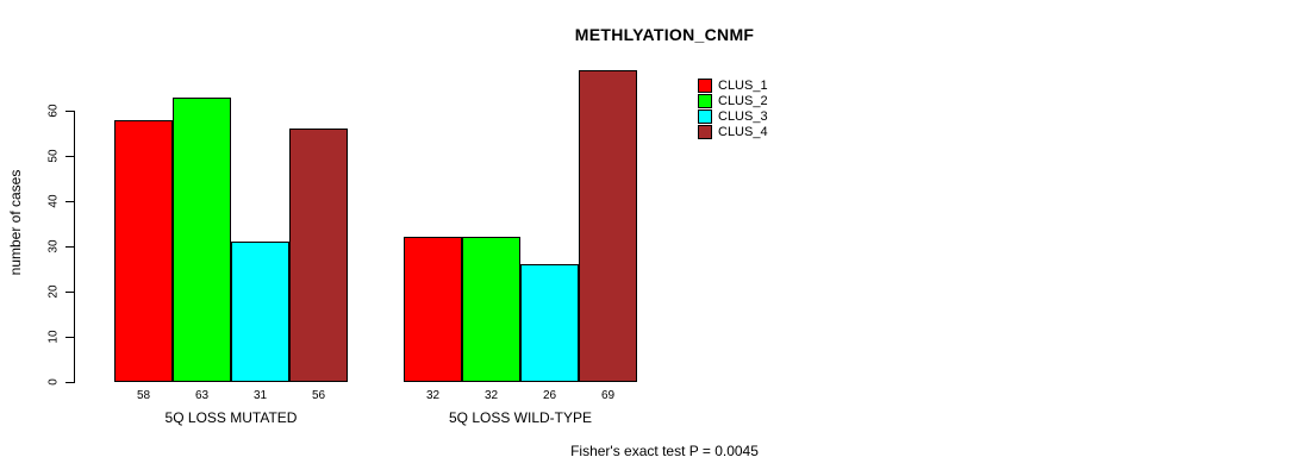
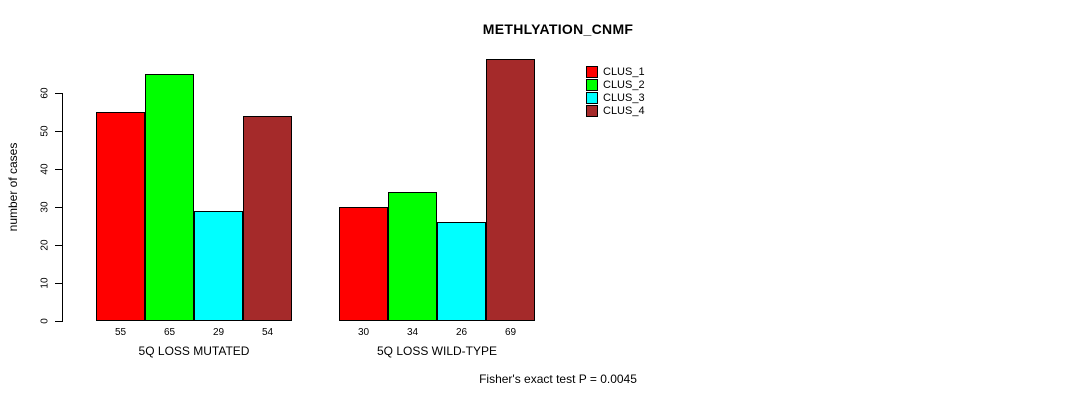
CLUS_1/5Q LOSS MUTATED: 58 -> 55
CLUS_2/5Q LOSS MUTATED: 63 -> 65
CLUS_3/5Q LOSS MUTATED: 31 -> 29
CLUS_4/5Q LOSS MUTATED: 56 -> 54
CLUS_1/5Q LOSS WILD-TYPE: 32 -> 30
CLUS_2/5Q LOSS WILD-TYPE: 32 -> 34
